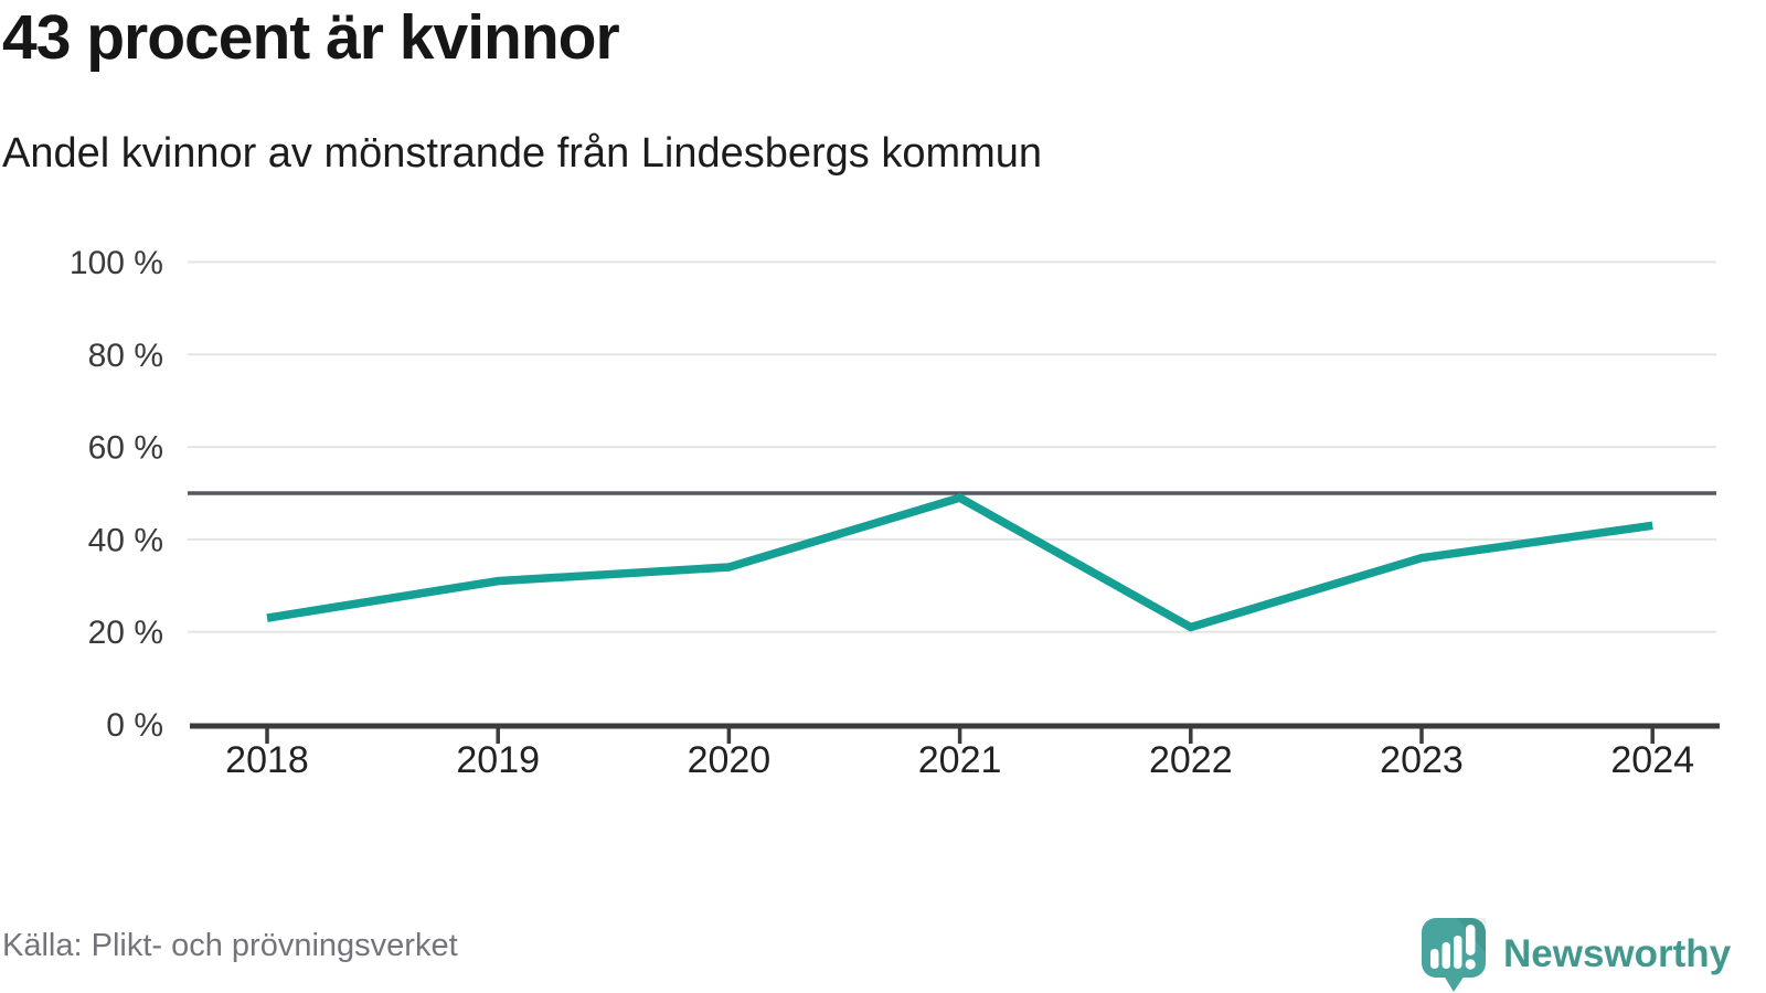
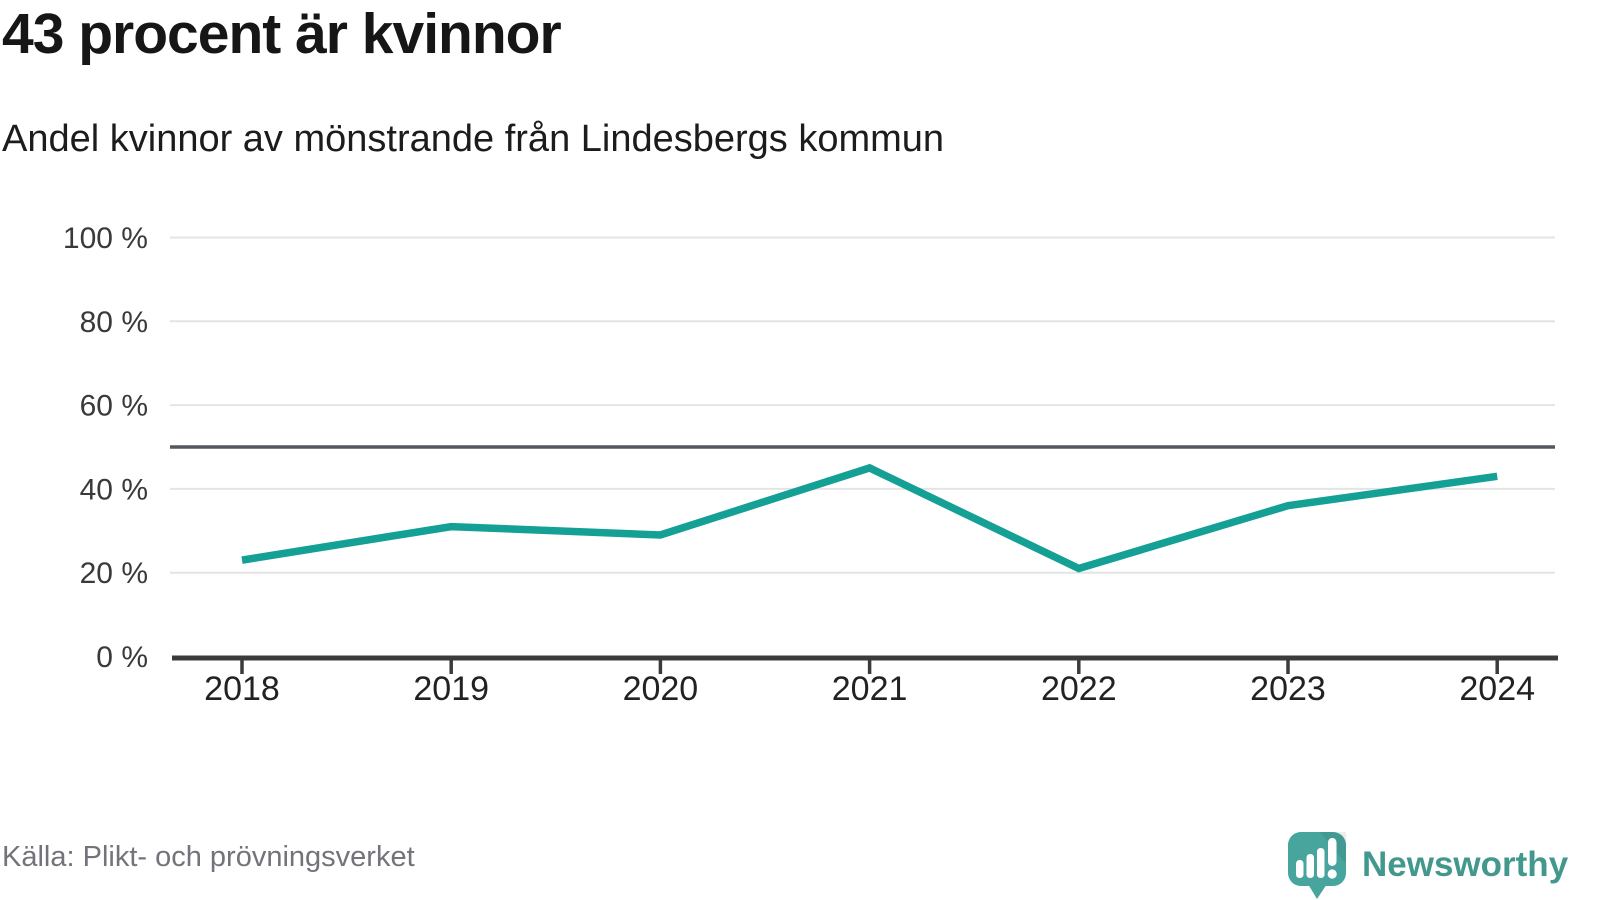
2020: 34% -> 29%
2021: 49% -> 45%
